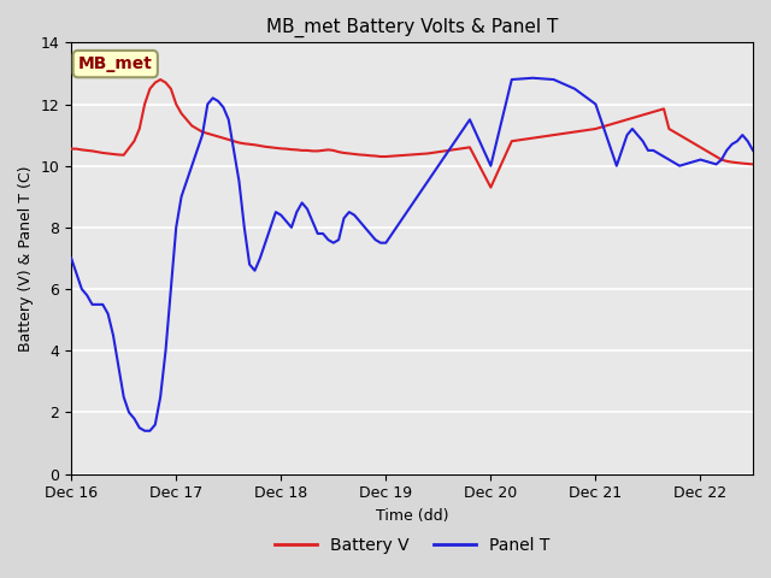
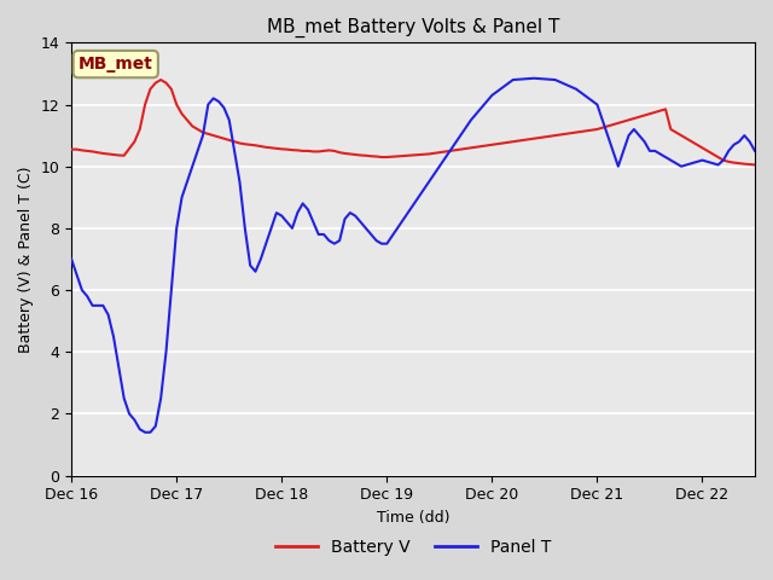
Battery V/Dec 20: 9.30 -> 10.70
Panel T/Dec 20: 10.00 -> 12.30
